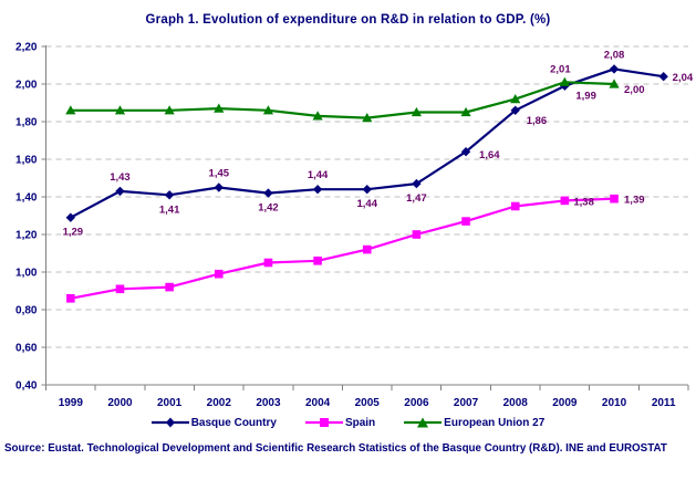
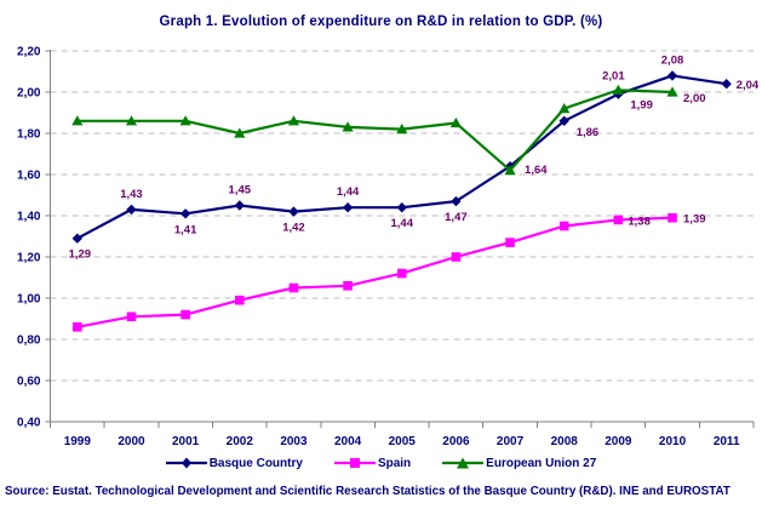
European Union 27/2002: 1,87 -> 1,80
European Union 27/2007: 1,85 -> 1,62
